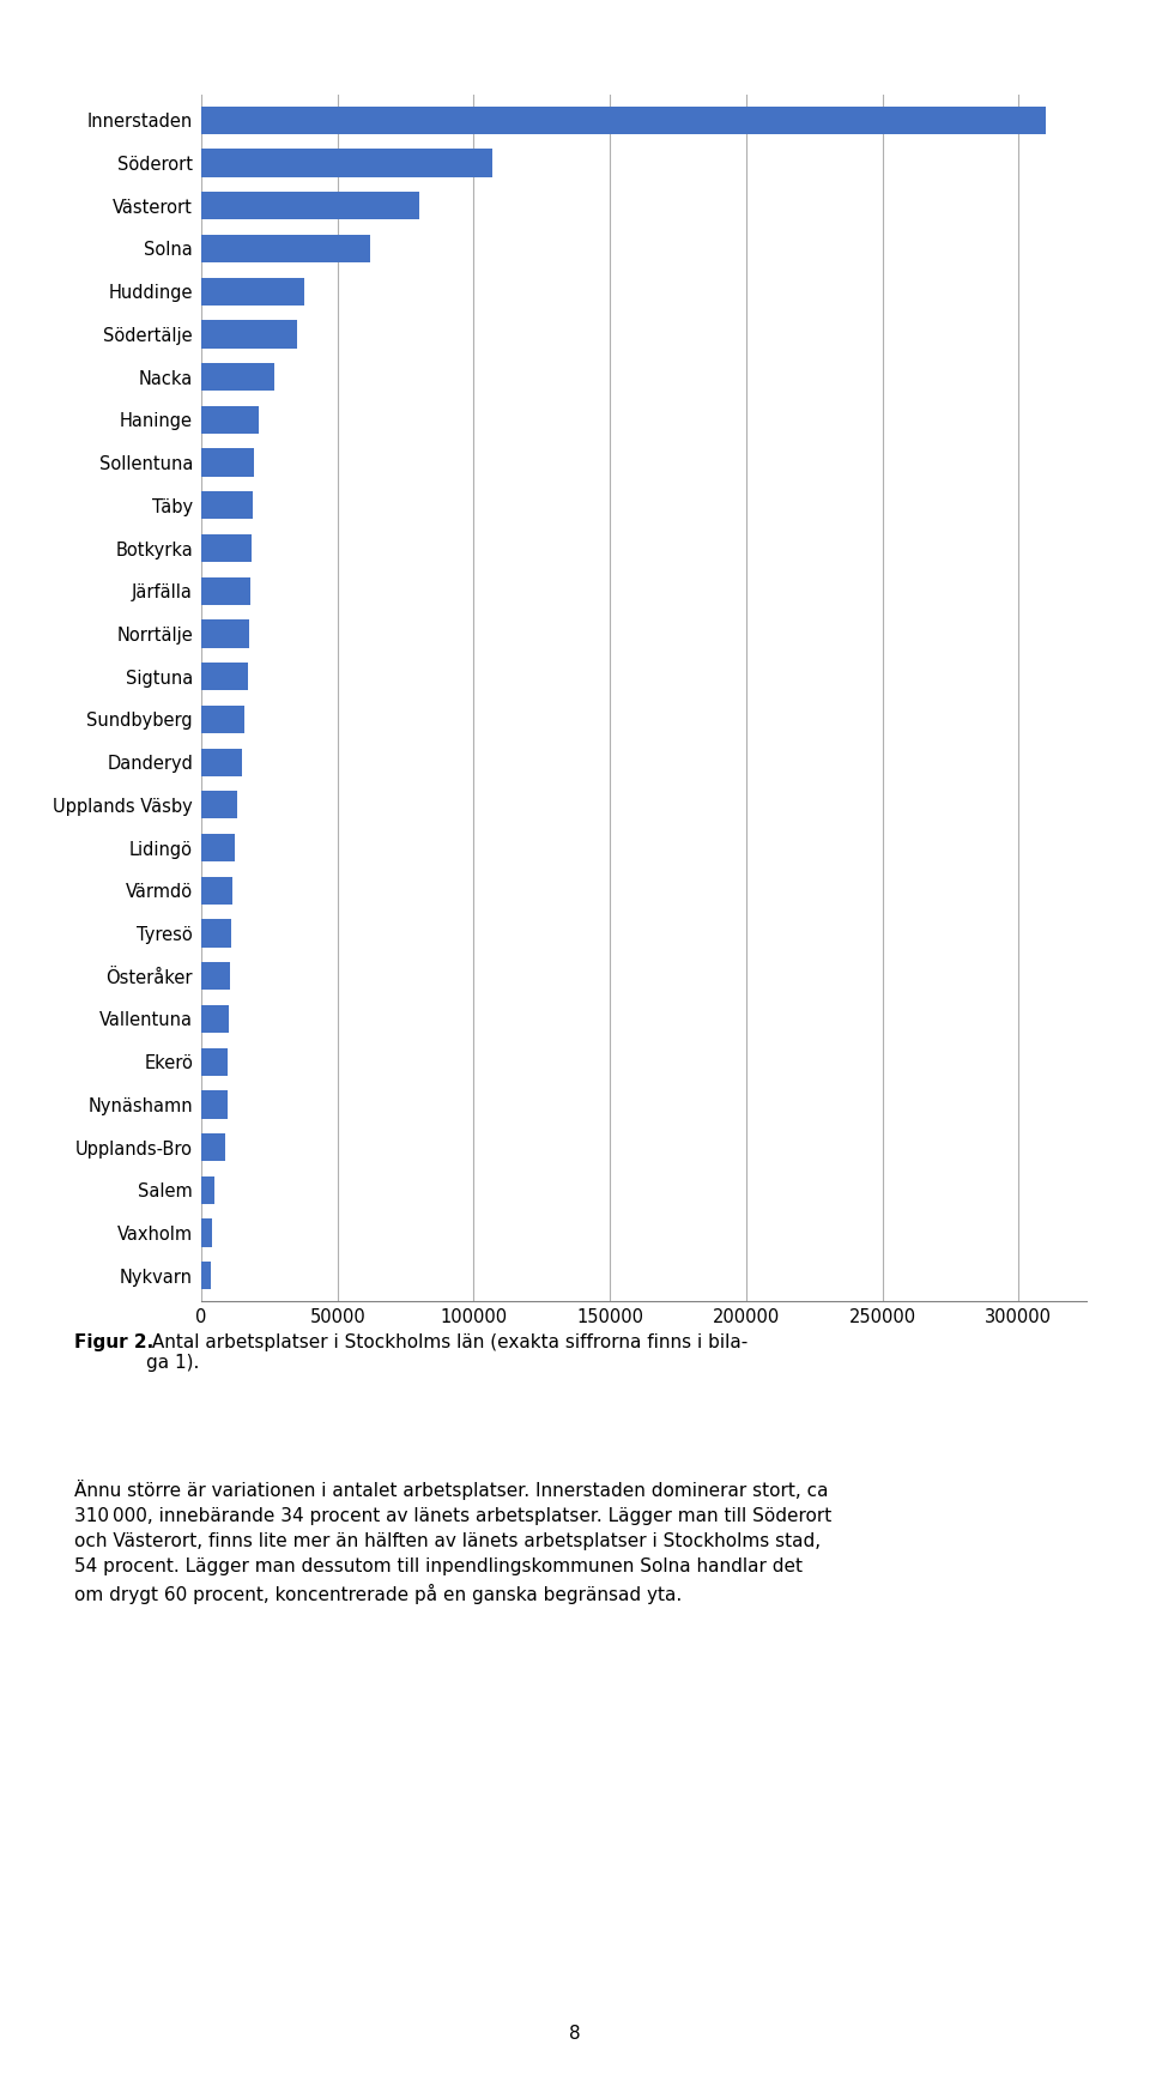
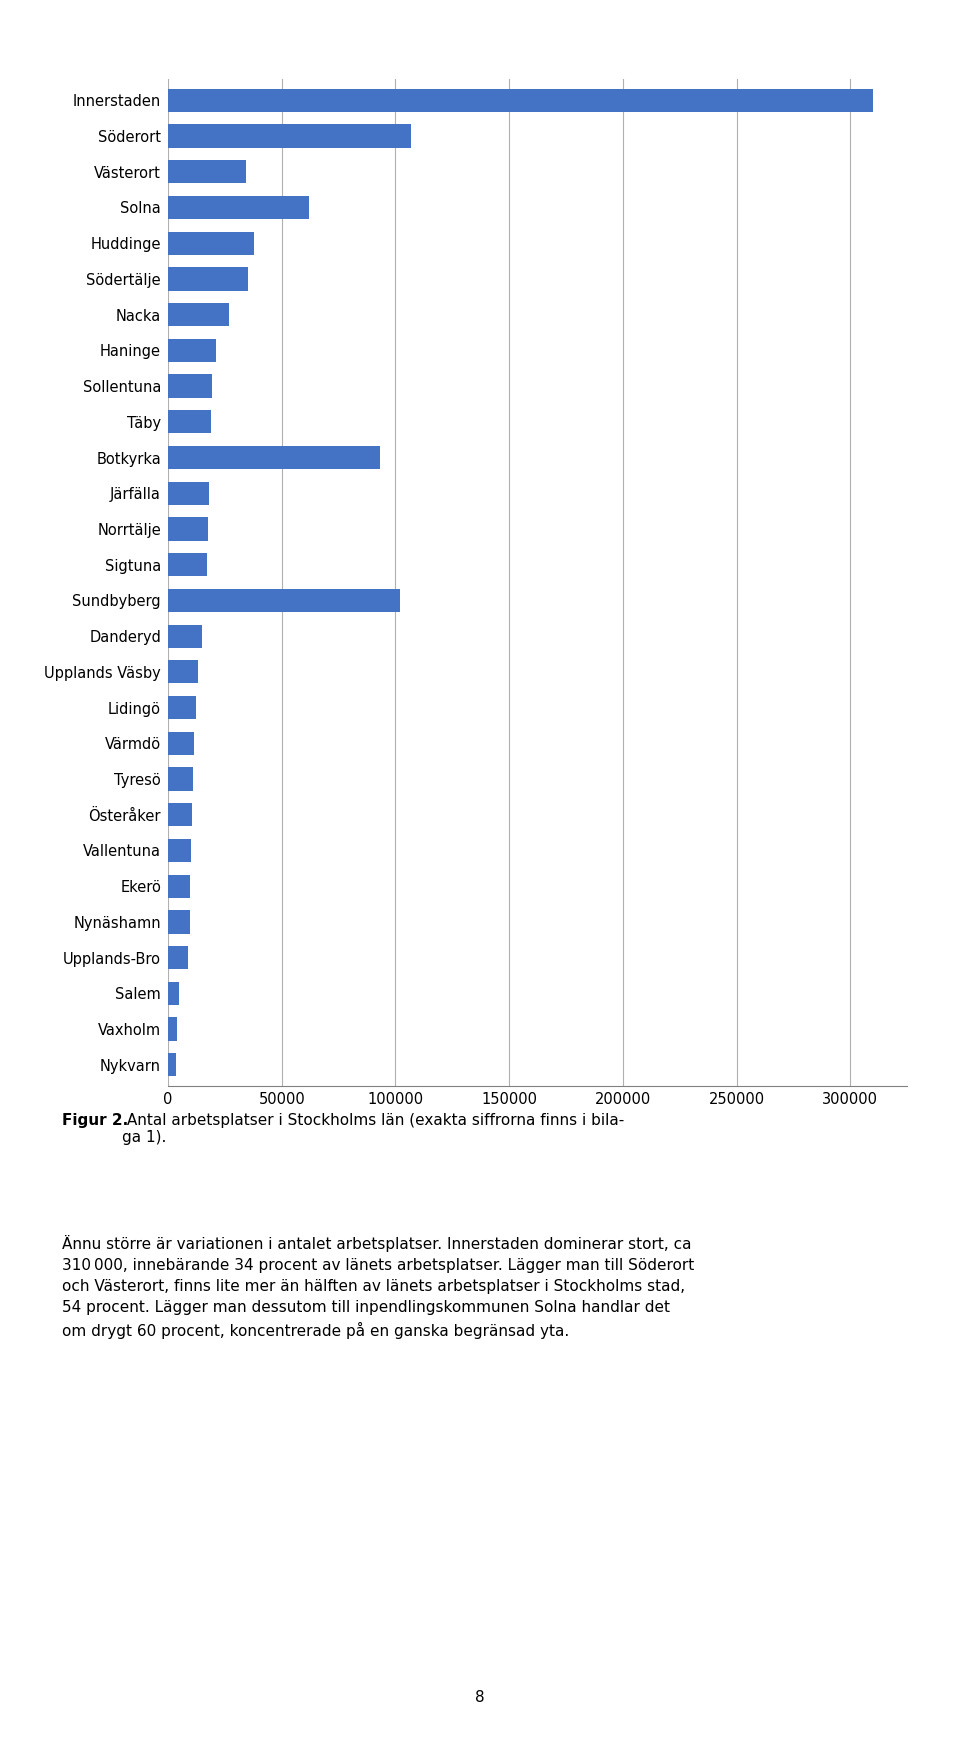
Västerort: 80000 -> 34500
Botkyrka: 18500 -> 93000
Sundbyberg: 16000 -> 102000
